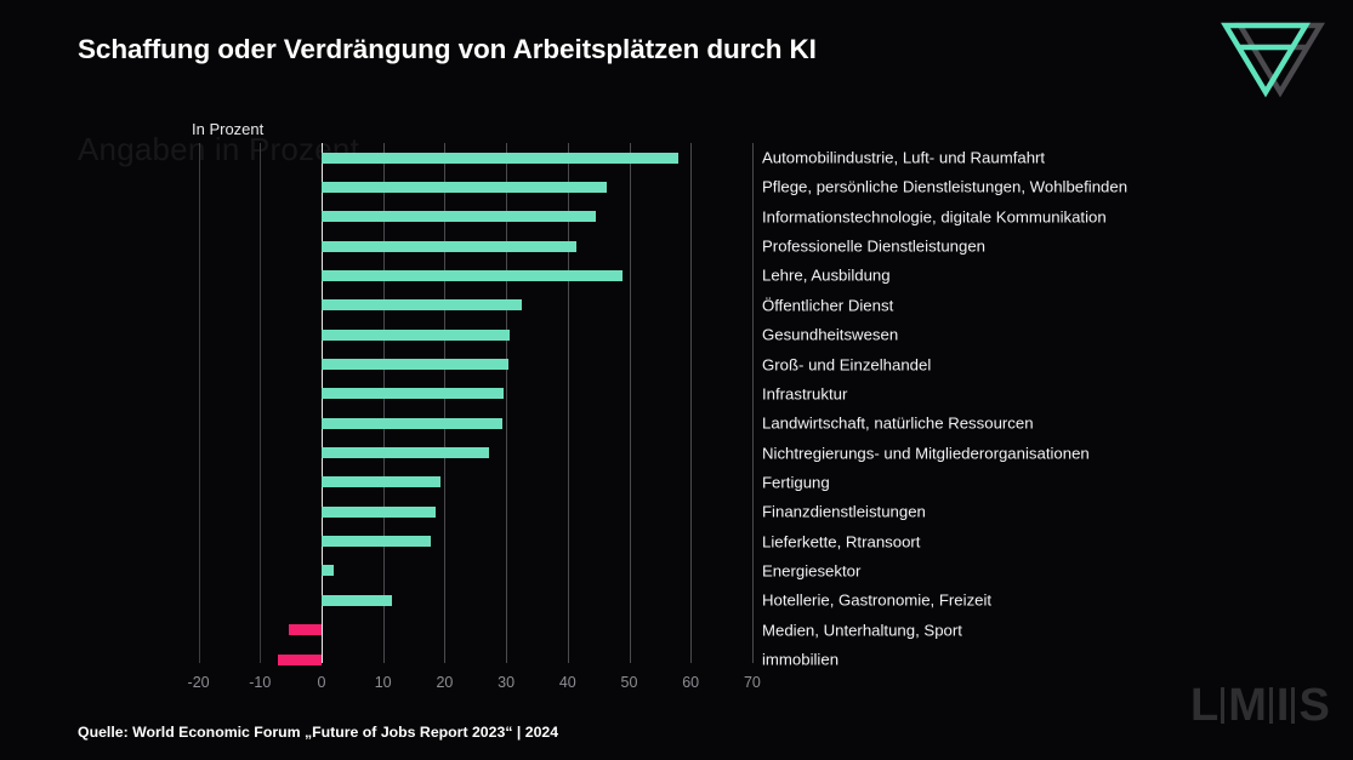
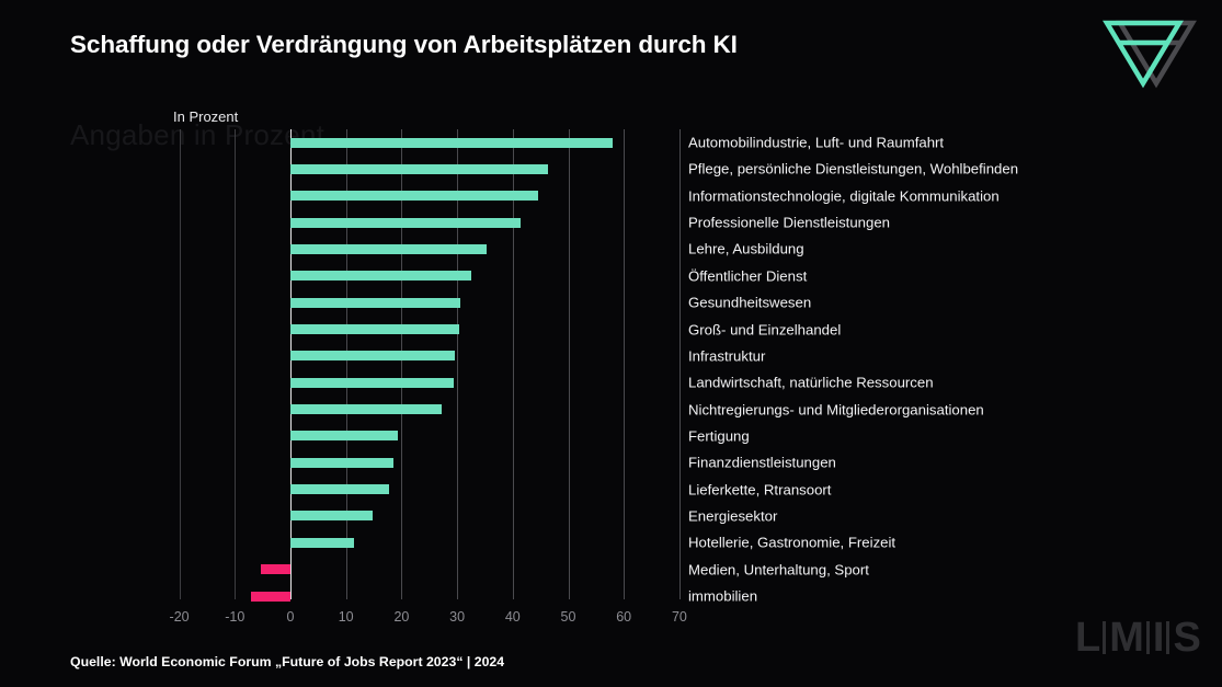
Lehre, Ausbildung: 49 -> 35
Energiesektor: 2 -> 15
